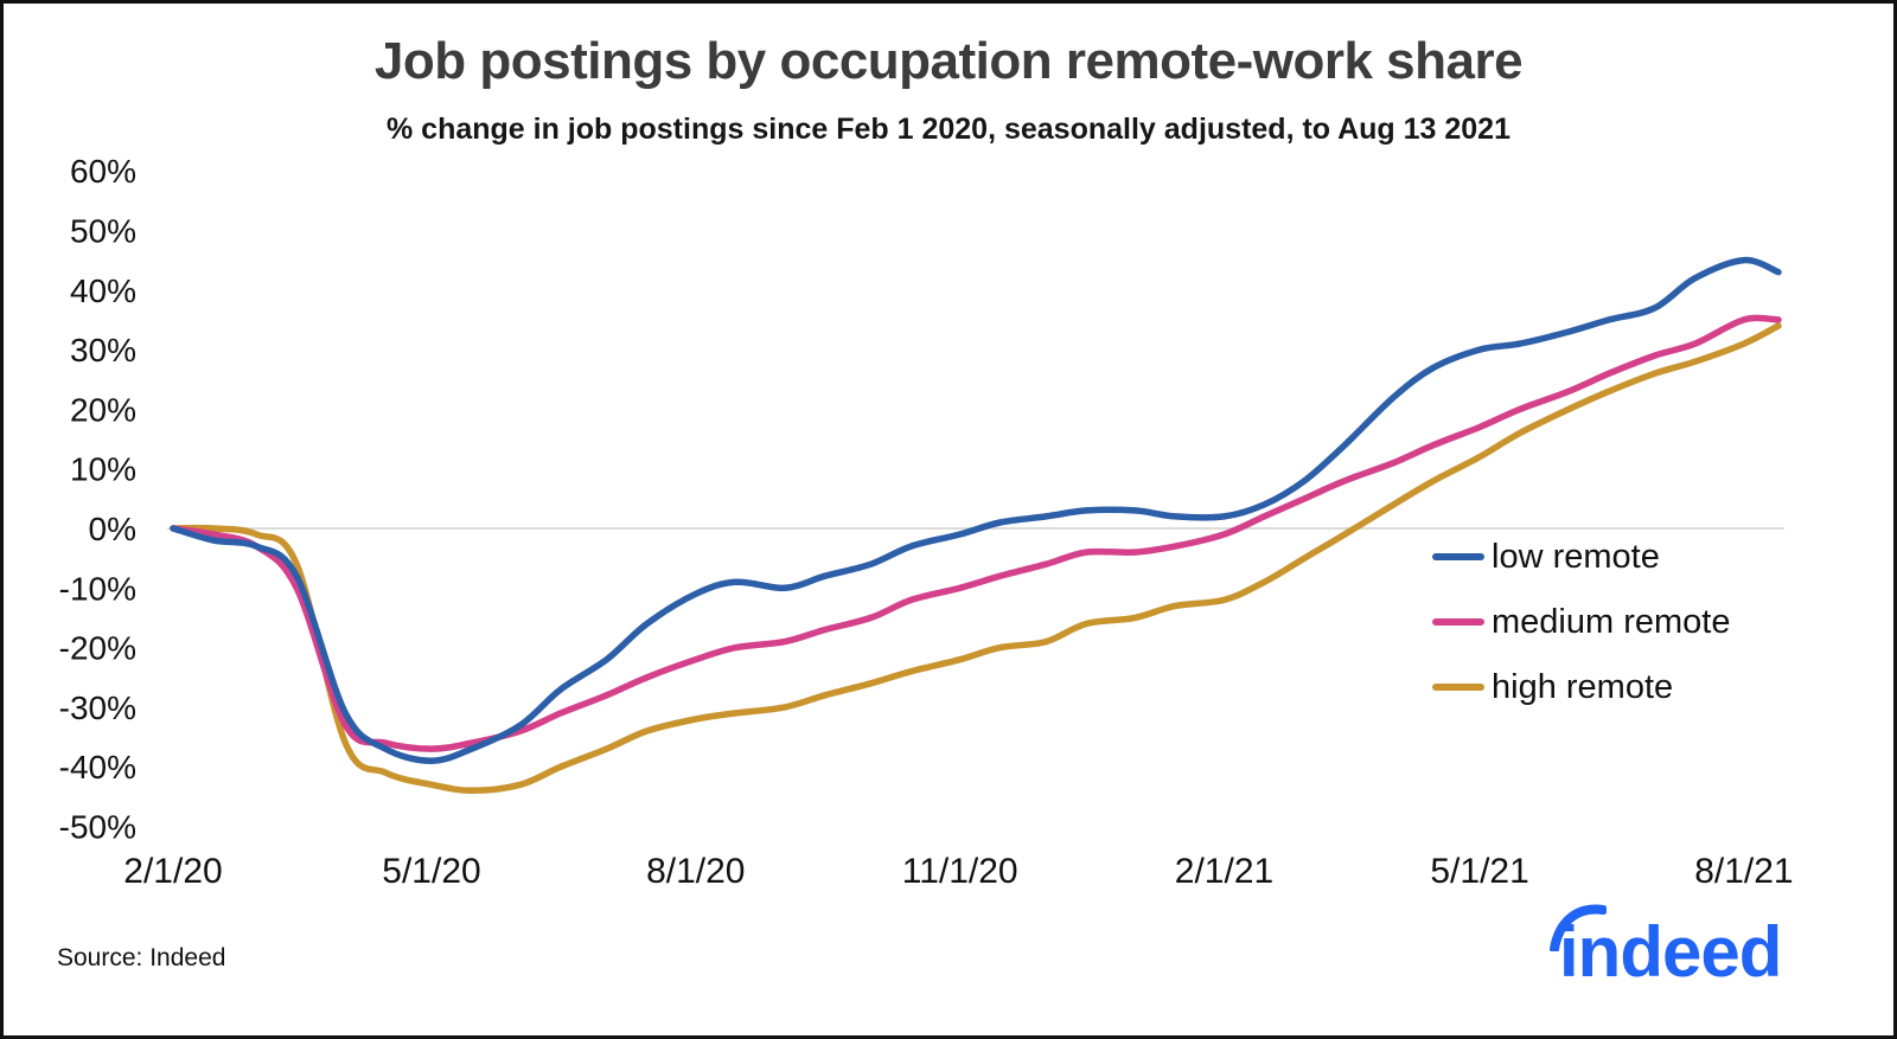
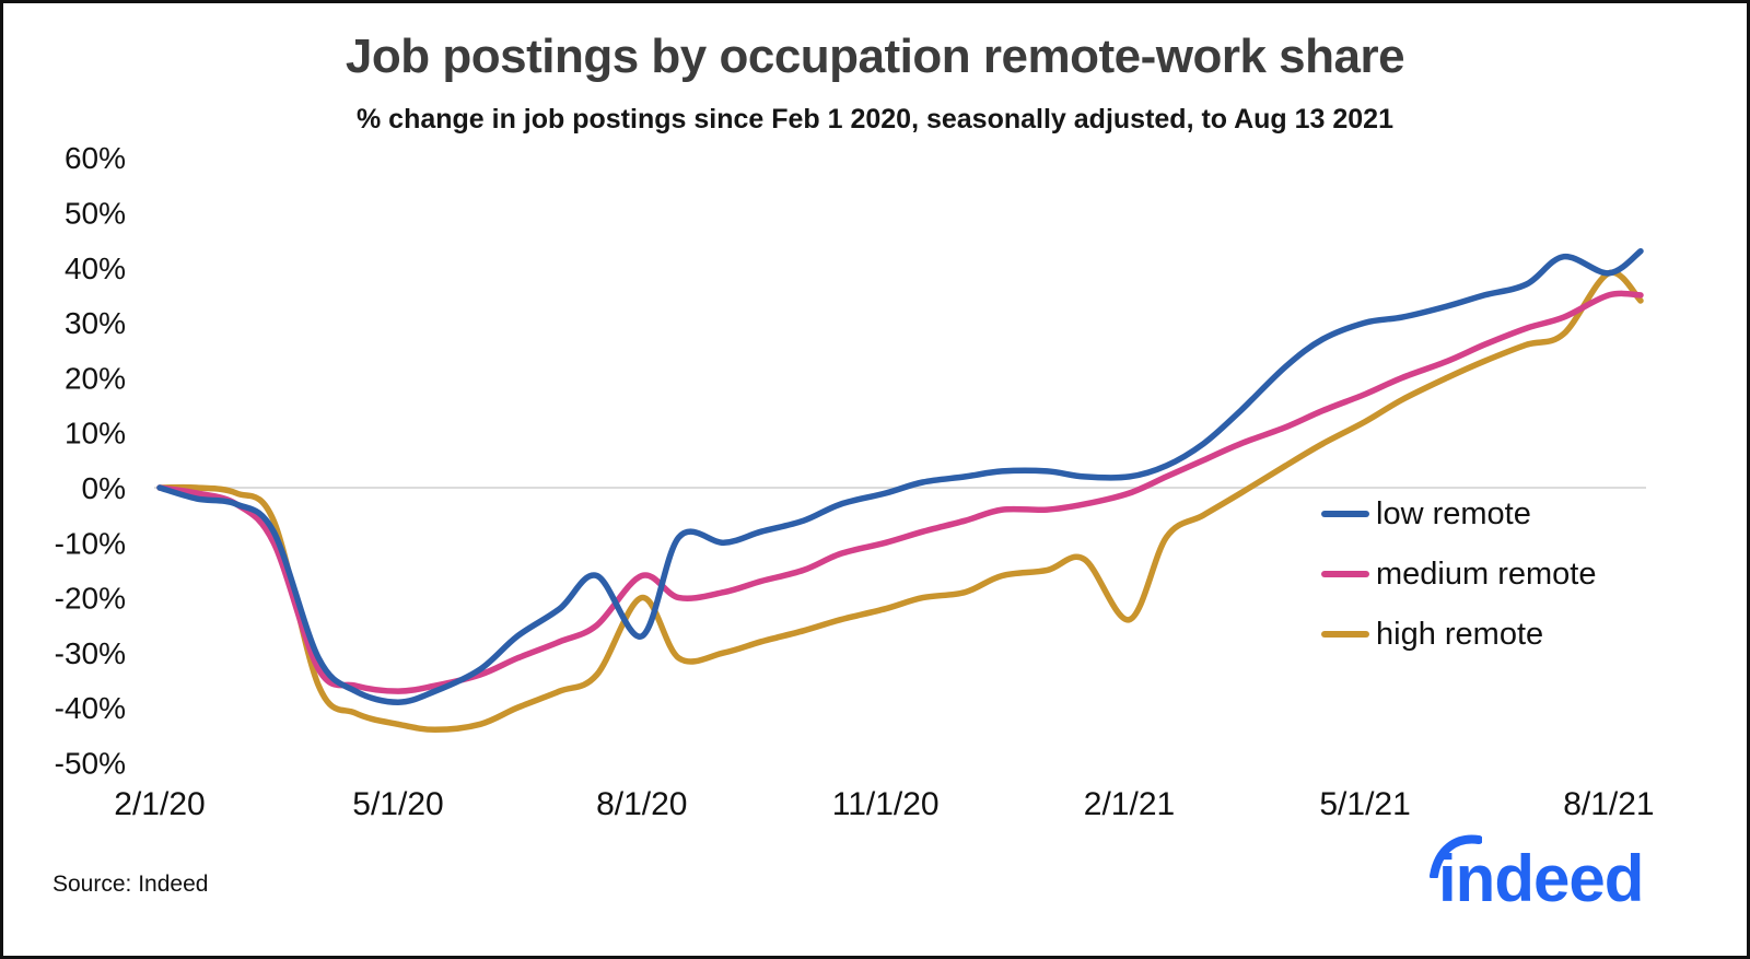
low remote/8/1/20: -11% -> -27%
medium remote/8/1/20: -22% -> -16%
high remote/8/1/20: -32% -> -20%
high remote/2/1/21: -12% -> -24%
low remote/8/1/21: 45% -> 39%
high remote/8/1/21: 31% -> 39%
